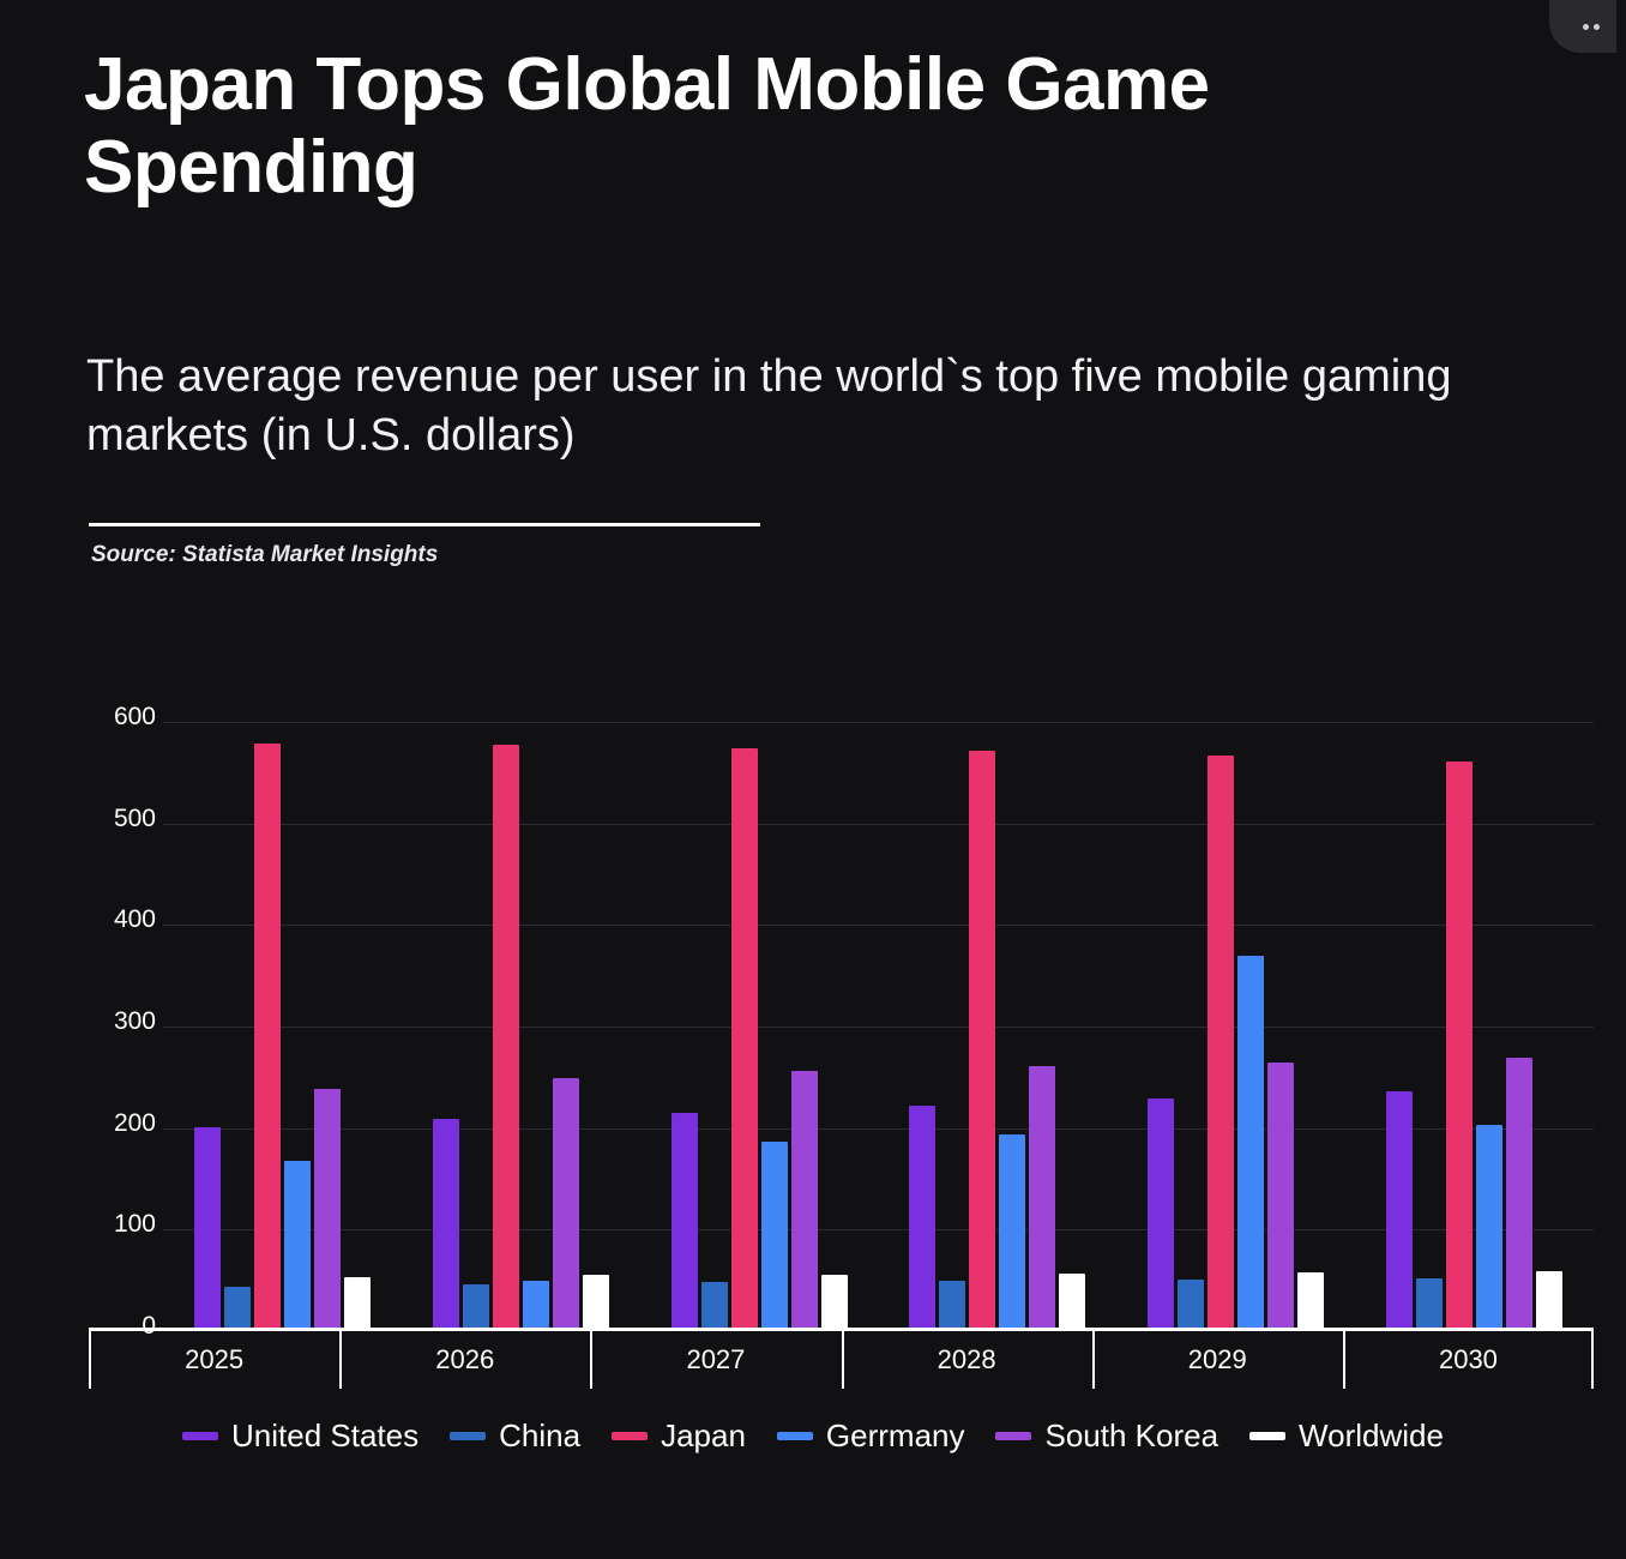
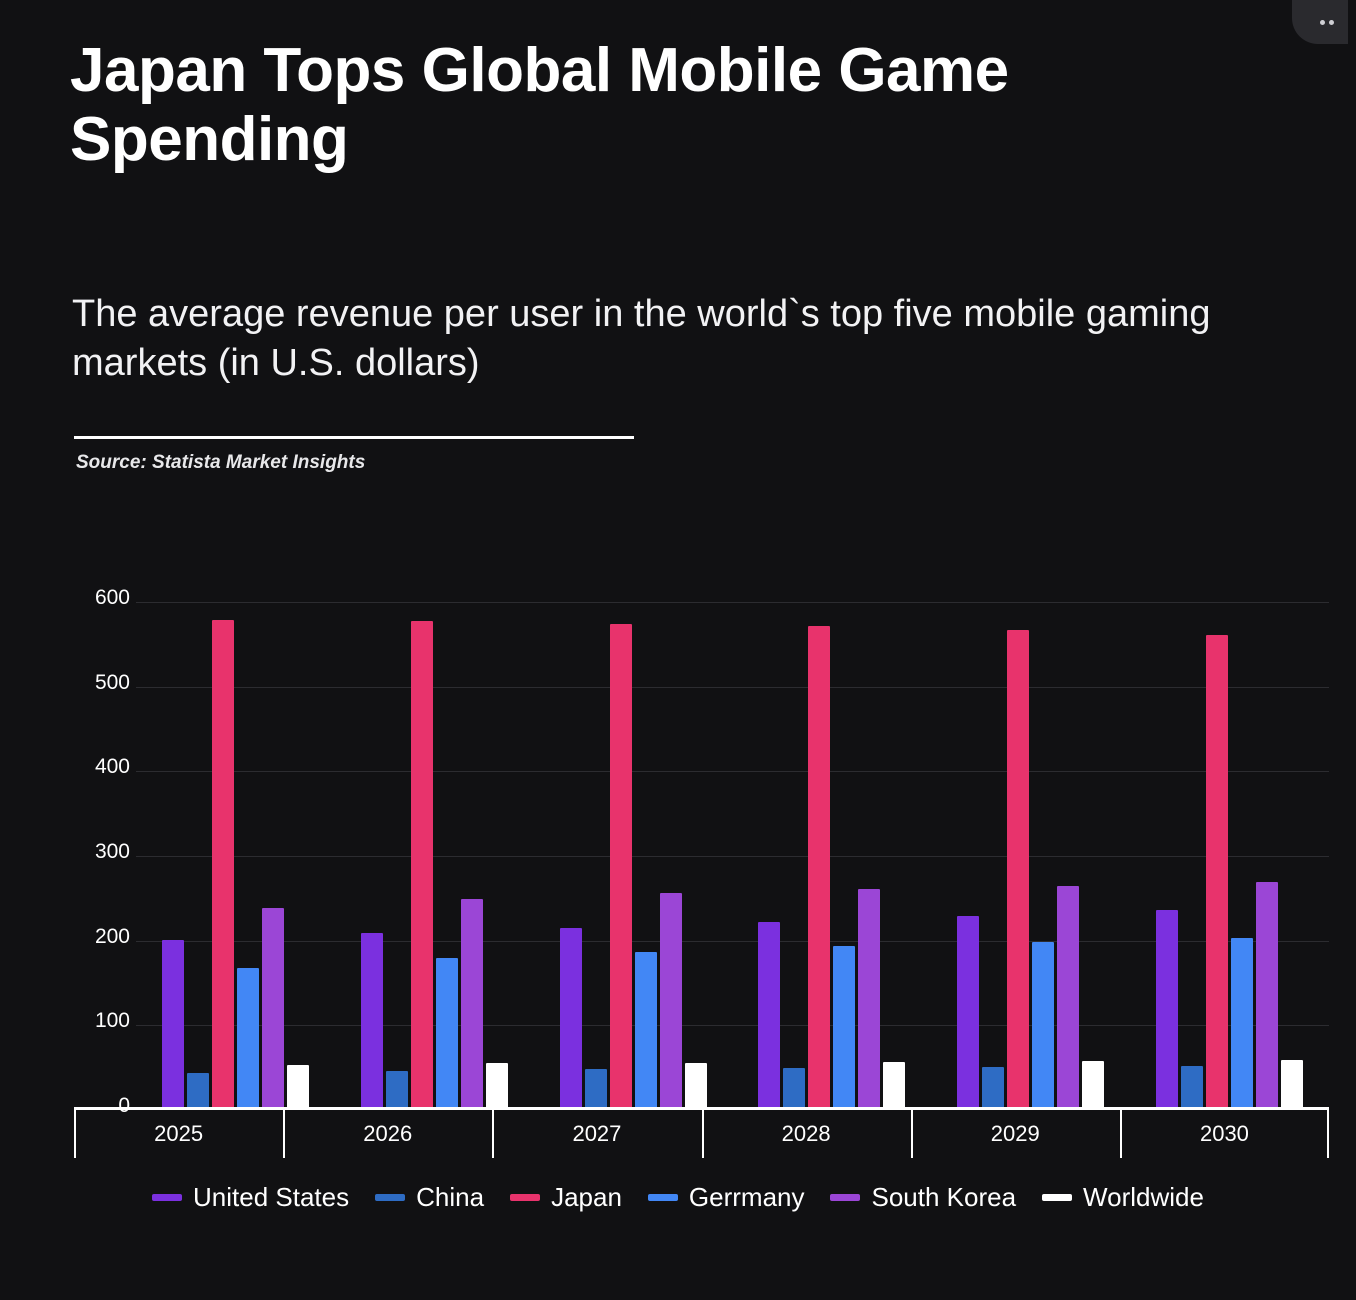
Gerrmany/2026: 50 -> 180
Gerrmany/2029: 370 -> 200
